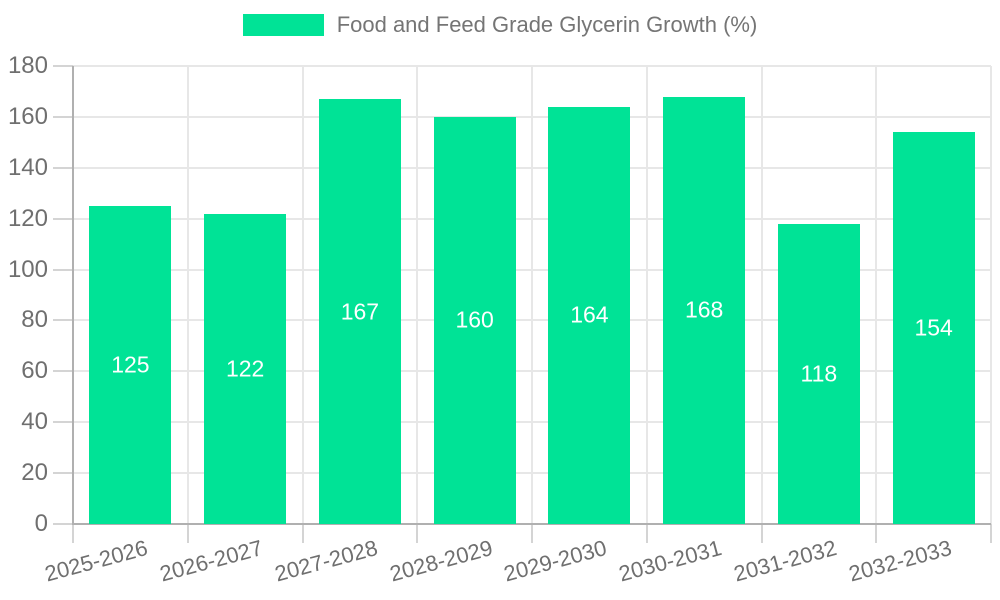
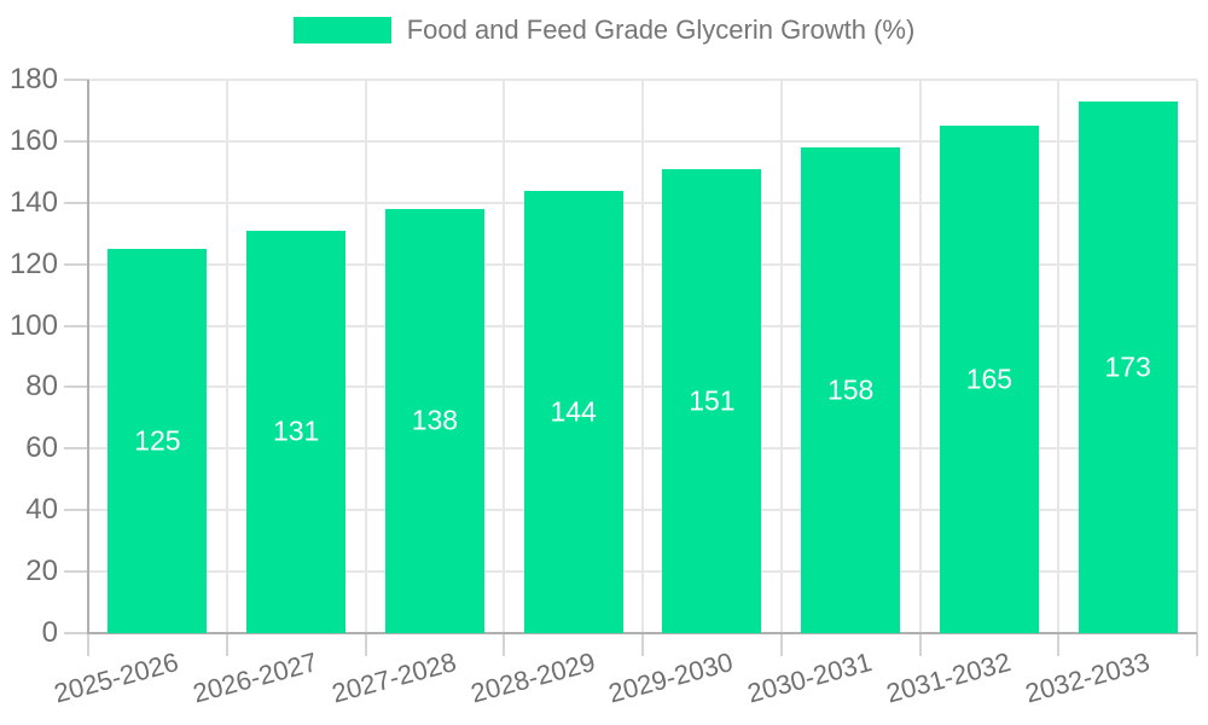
2026-2027: 122 -> 131
2027-2028: 167 -> 138
2028-2029: 160 -> 144
2029-2030: 164 -> 151
2030-2031: 168 -> 158
2031-2032: 118 -> 165
2032-2033: 154 -> 173
